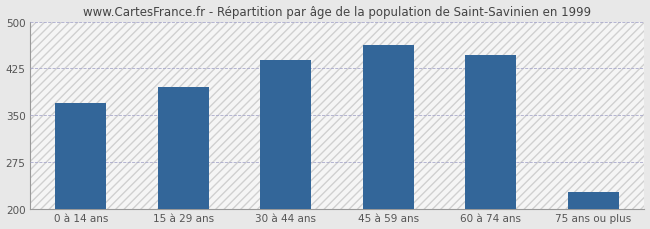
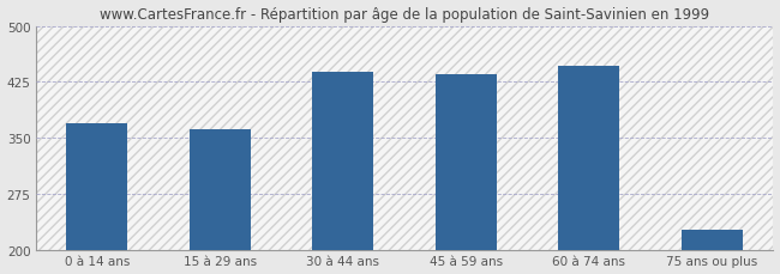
15 à 29 ans: 396 -> 362
45 à 59 ans: 462 -> 435
